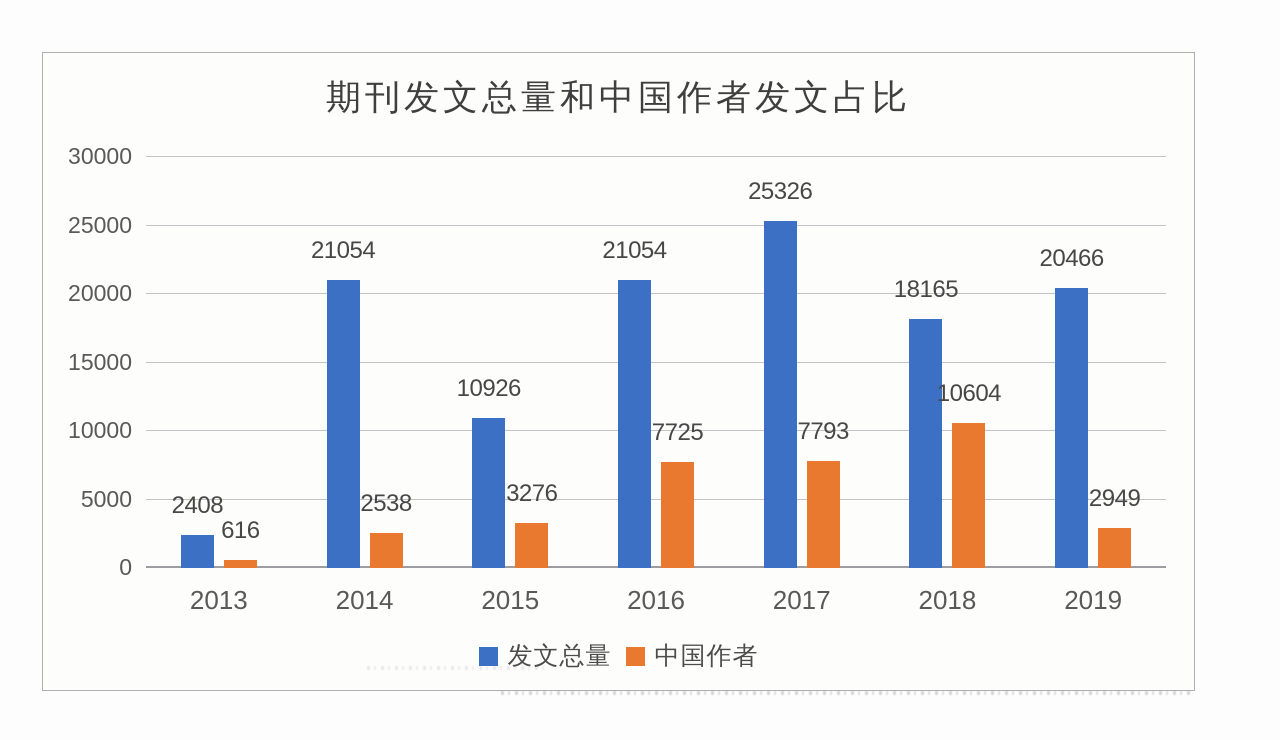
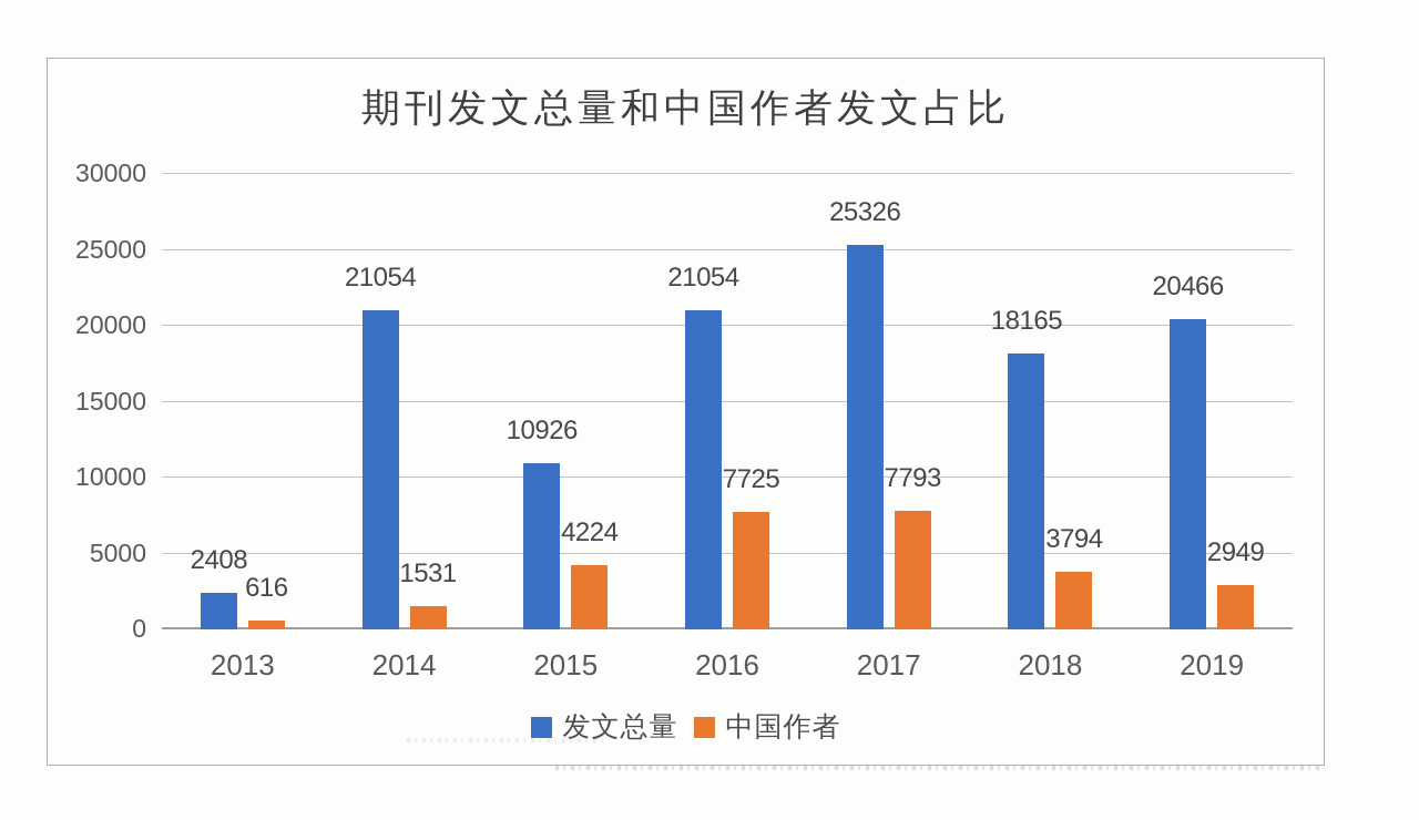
中国作者/2014: 2538 -> 1531
中国作者/2015: 3276 -> 4224
中国作者/2018: 10604 -> 3794
